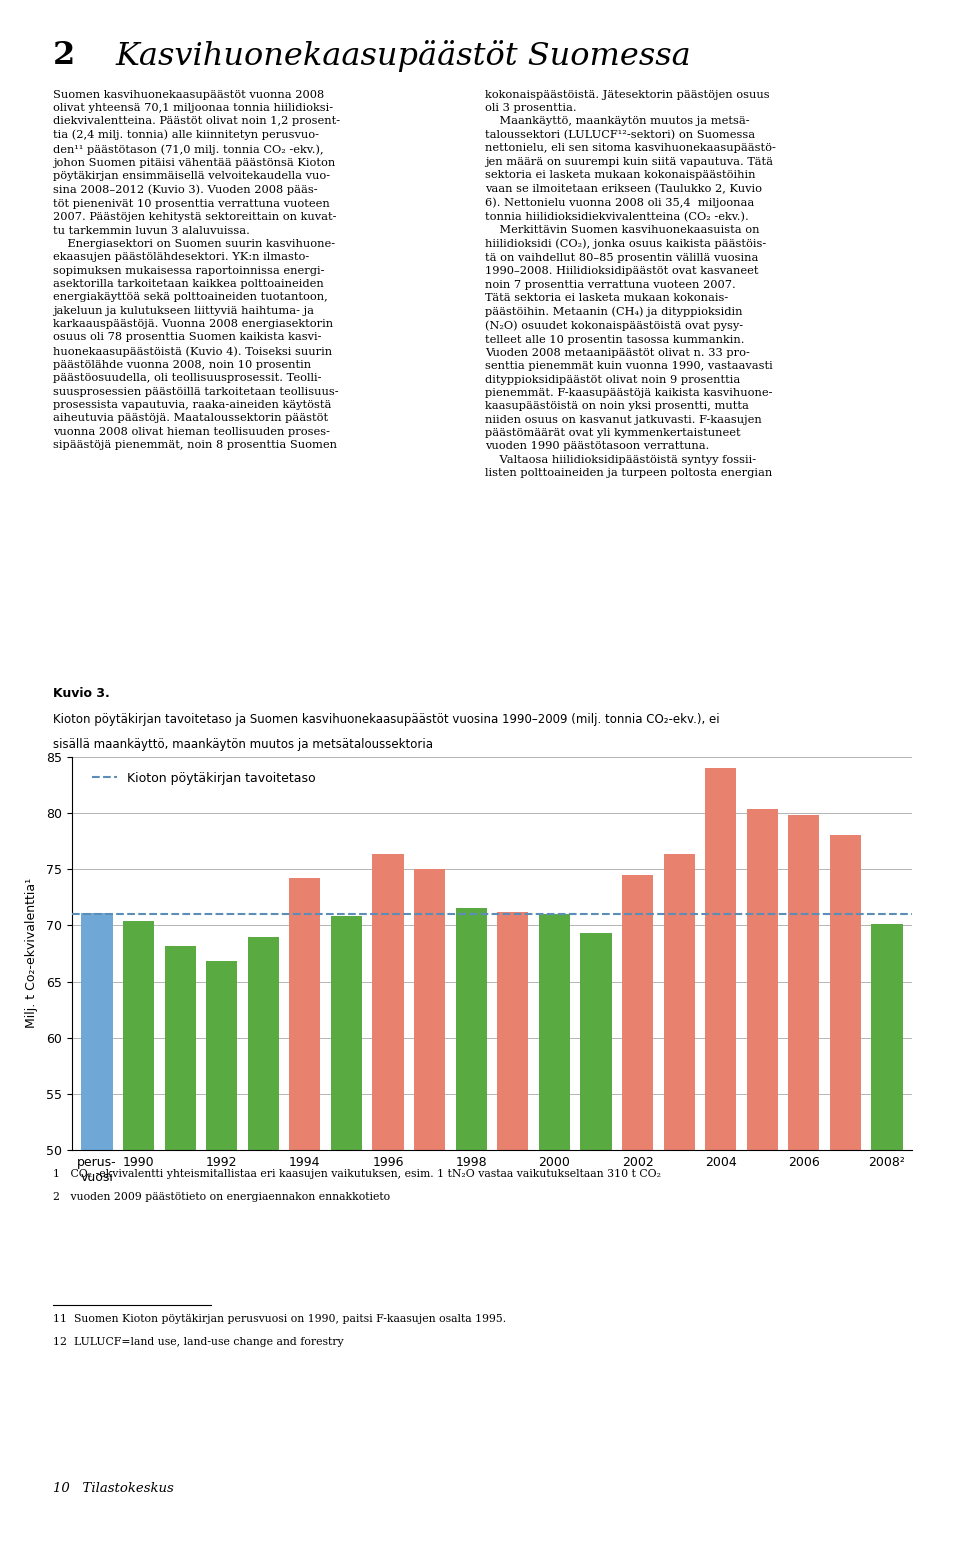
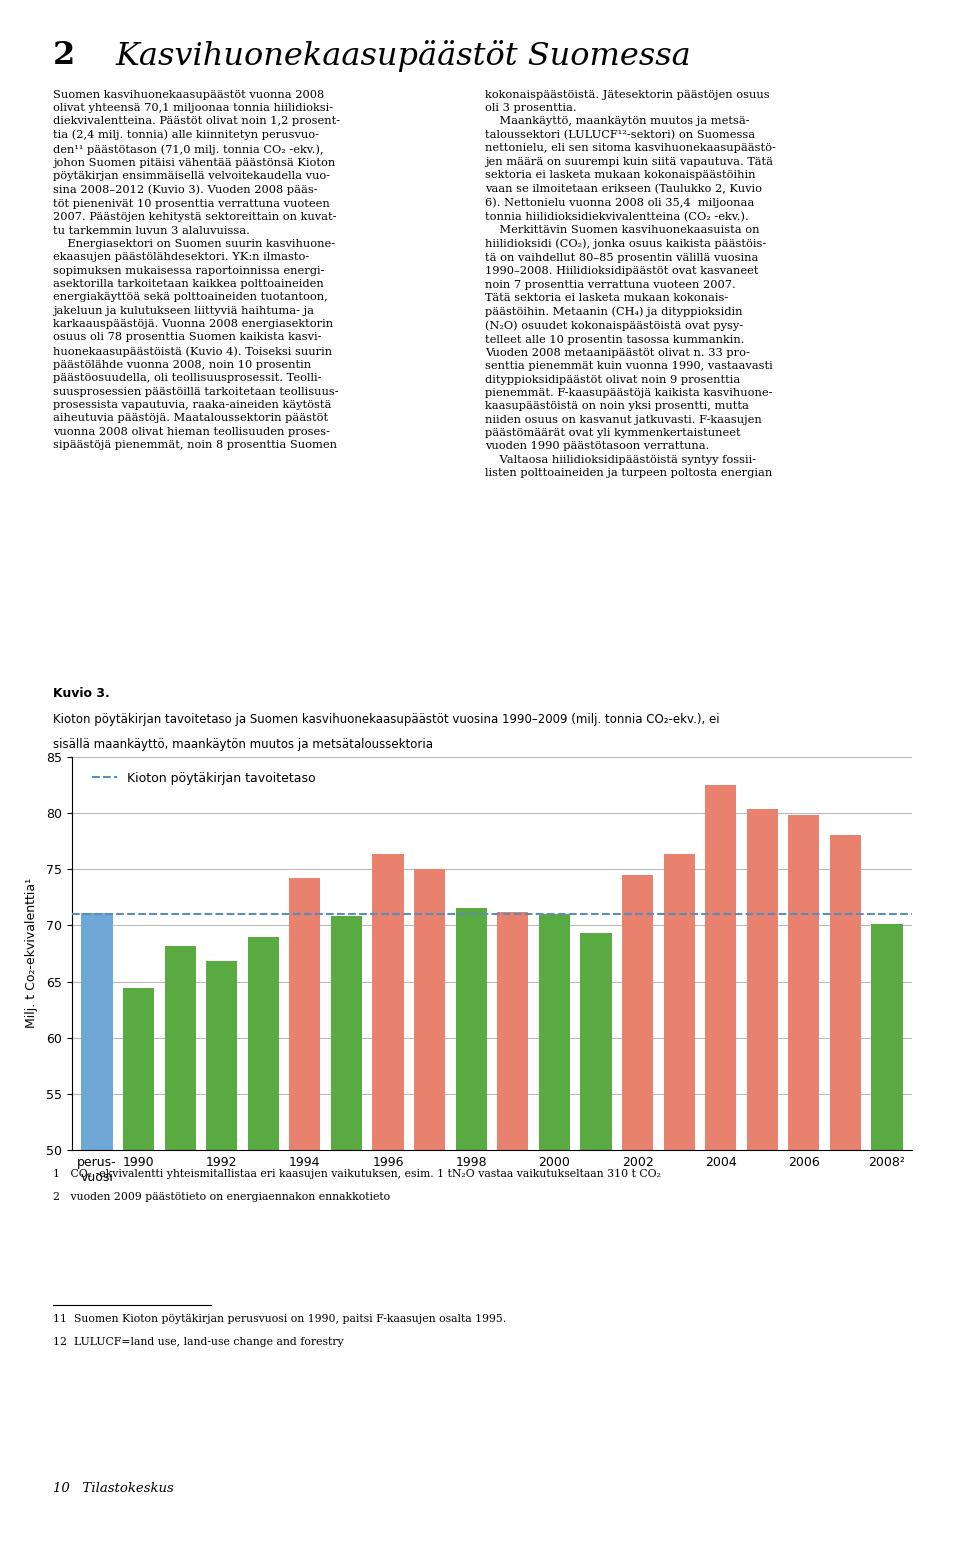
1990: 70.4 -> 64.4
2004: 84.0 -> 82.5
